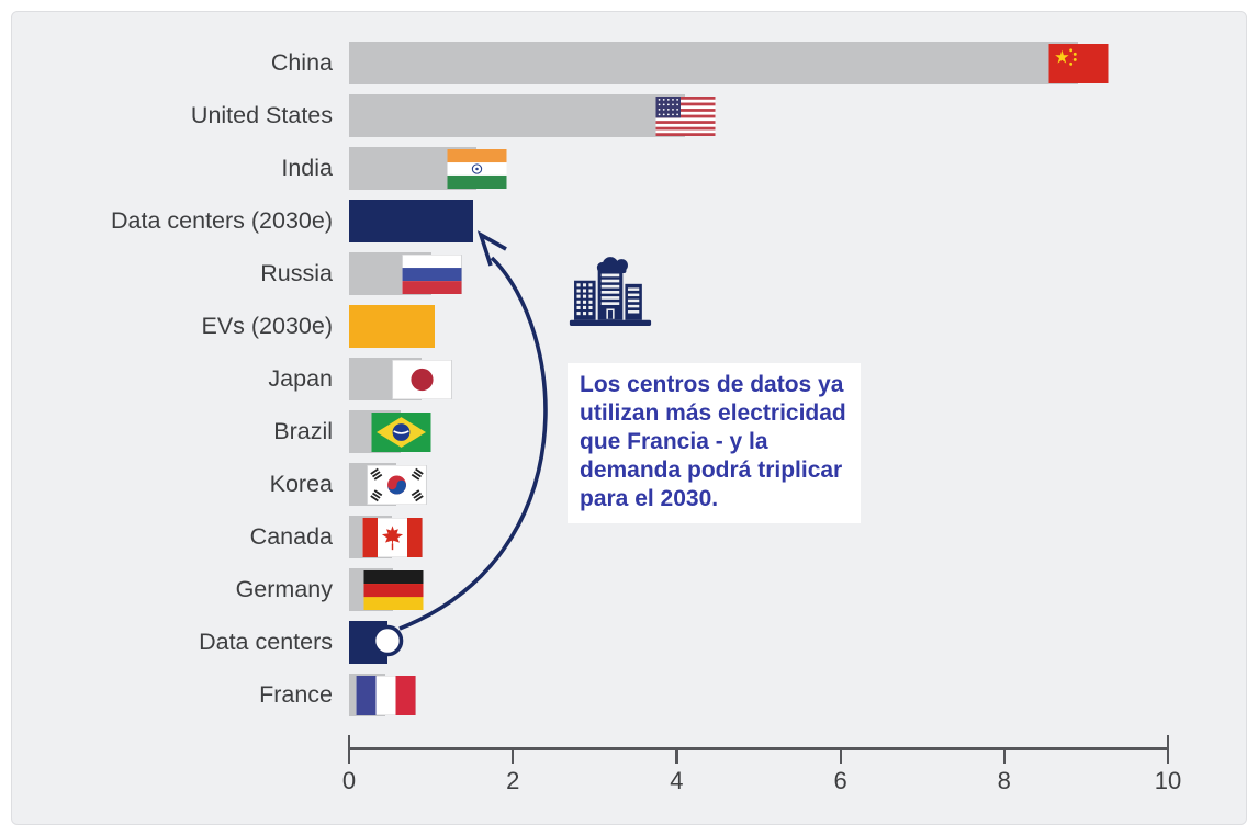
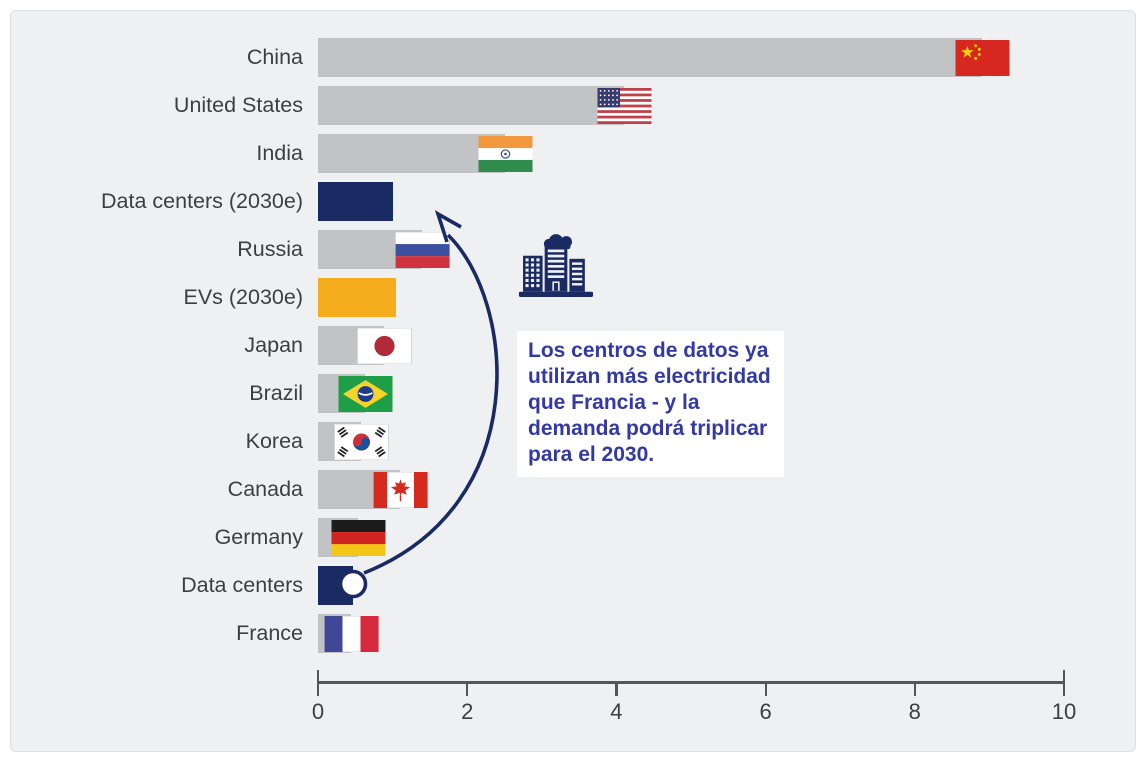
India: 1.6 -> 2.5
Data centers (2030e): 1.5 -> 1.0
Russia: 1.0 -> 1.4
Canada: 0.5 -> 1.1
